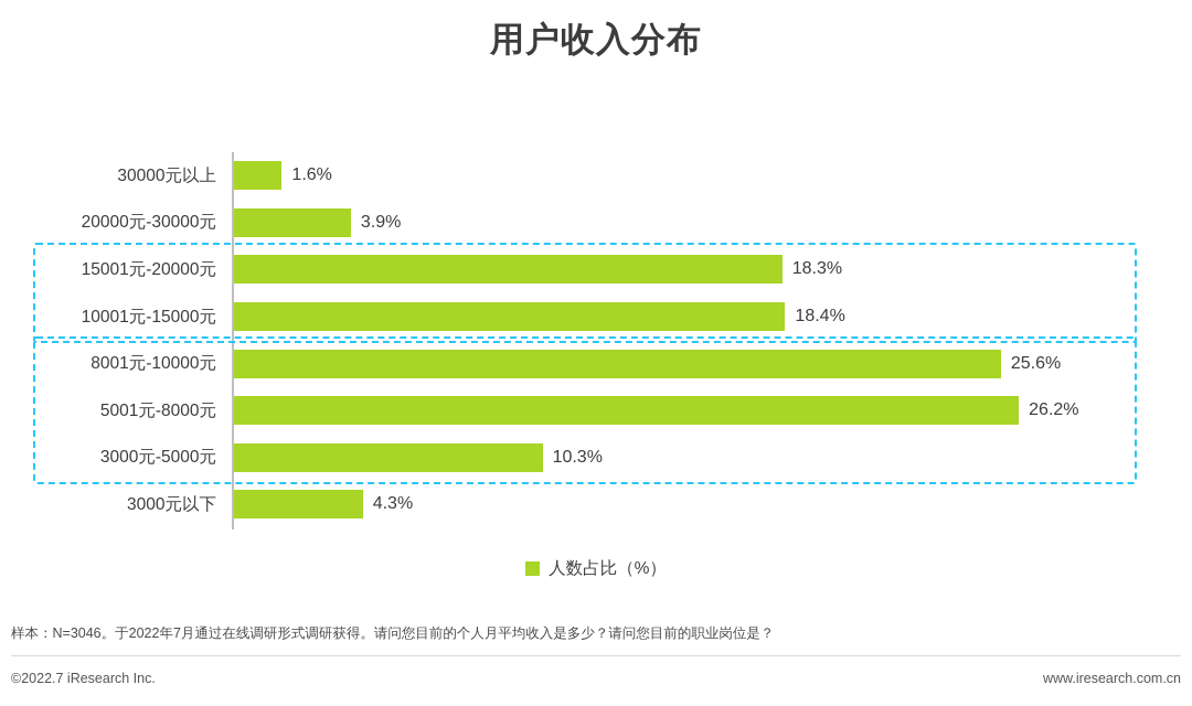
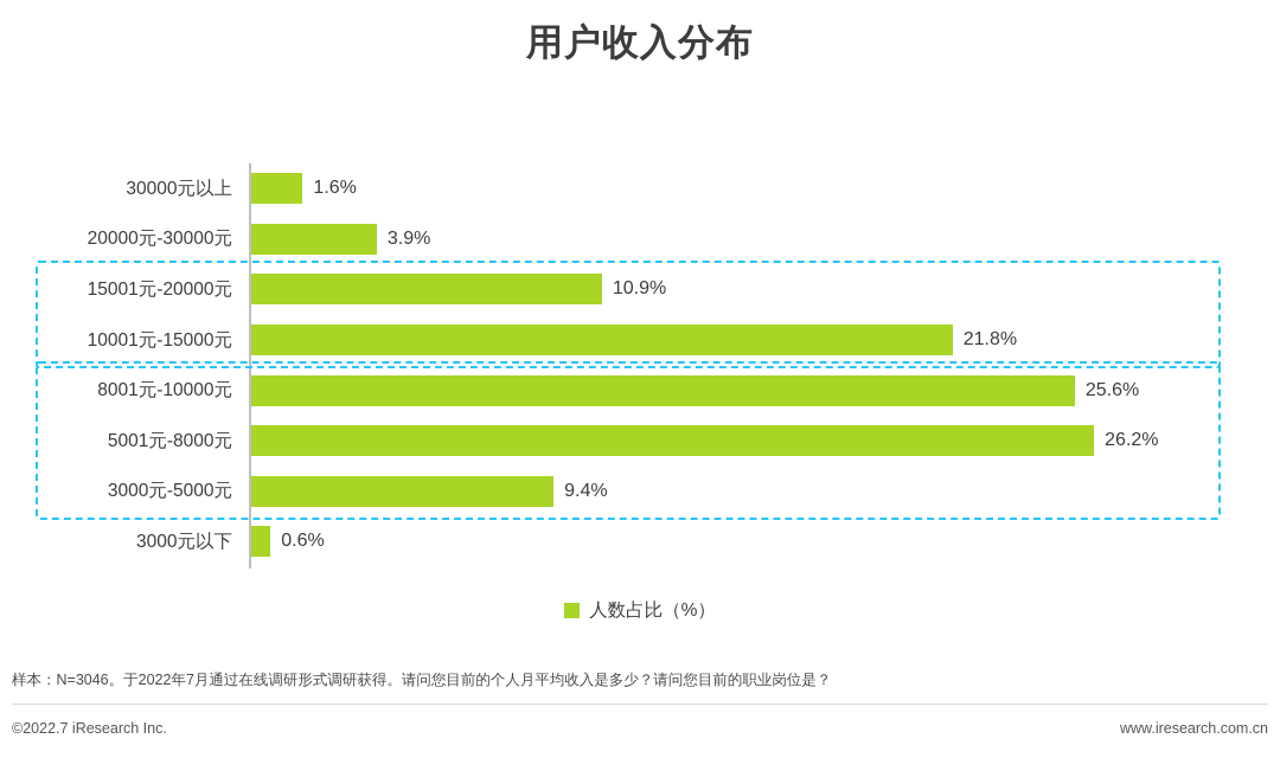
15001元-20000元: 18.3% -> 10.9%
10001元-15000元: 18.4% -> 21.8%
3000元-5000元: 10.3% -> 9.4%
3000元以下: 4.3% -> 0.6%
